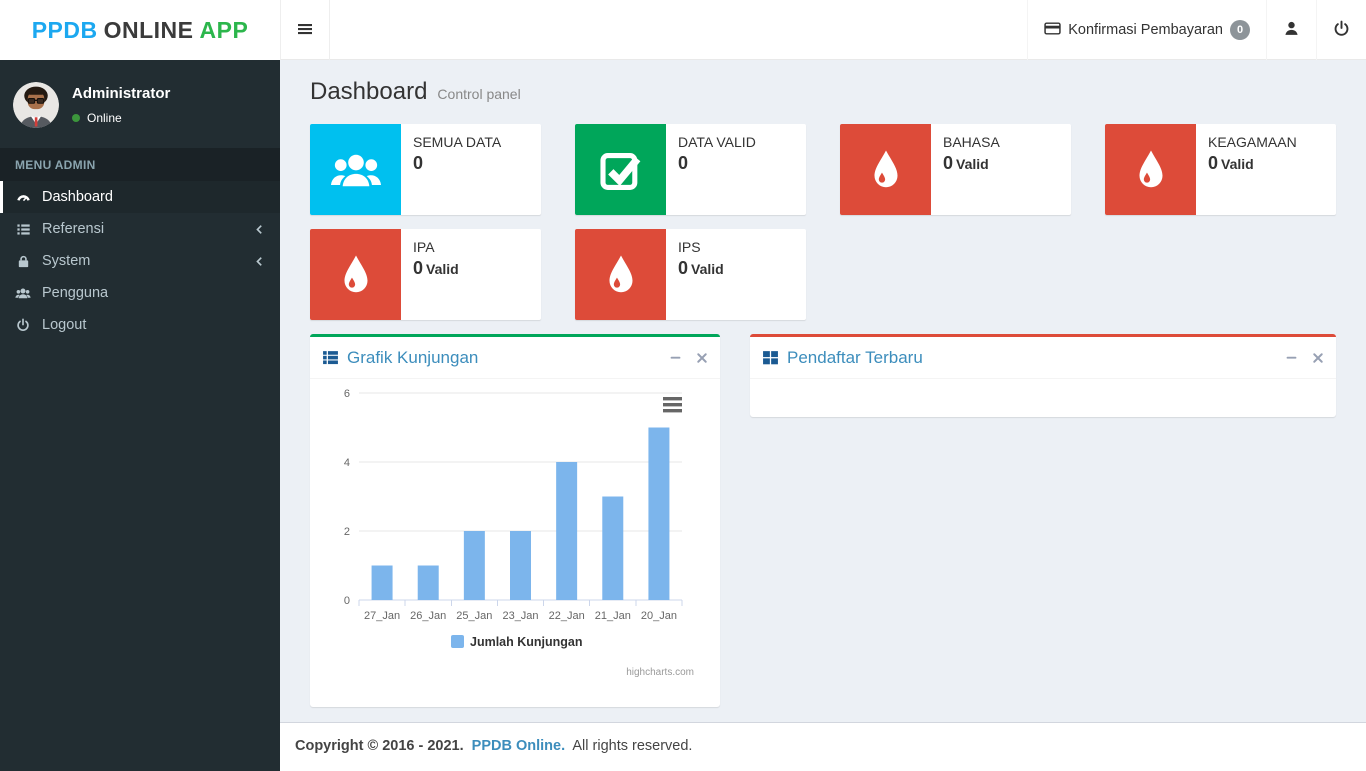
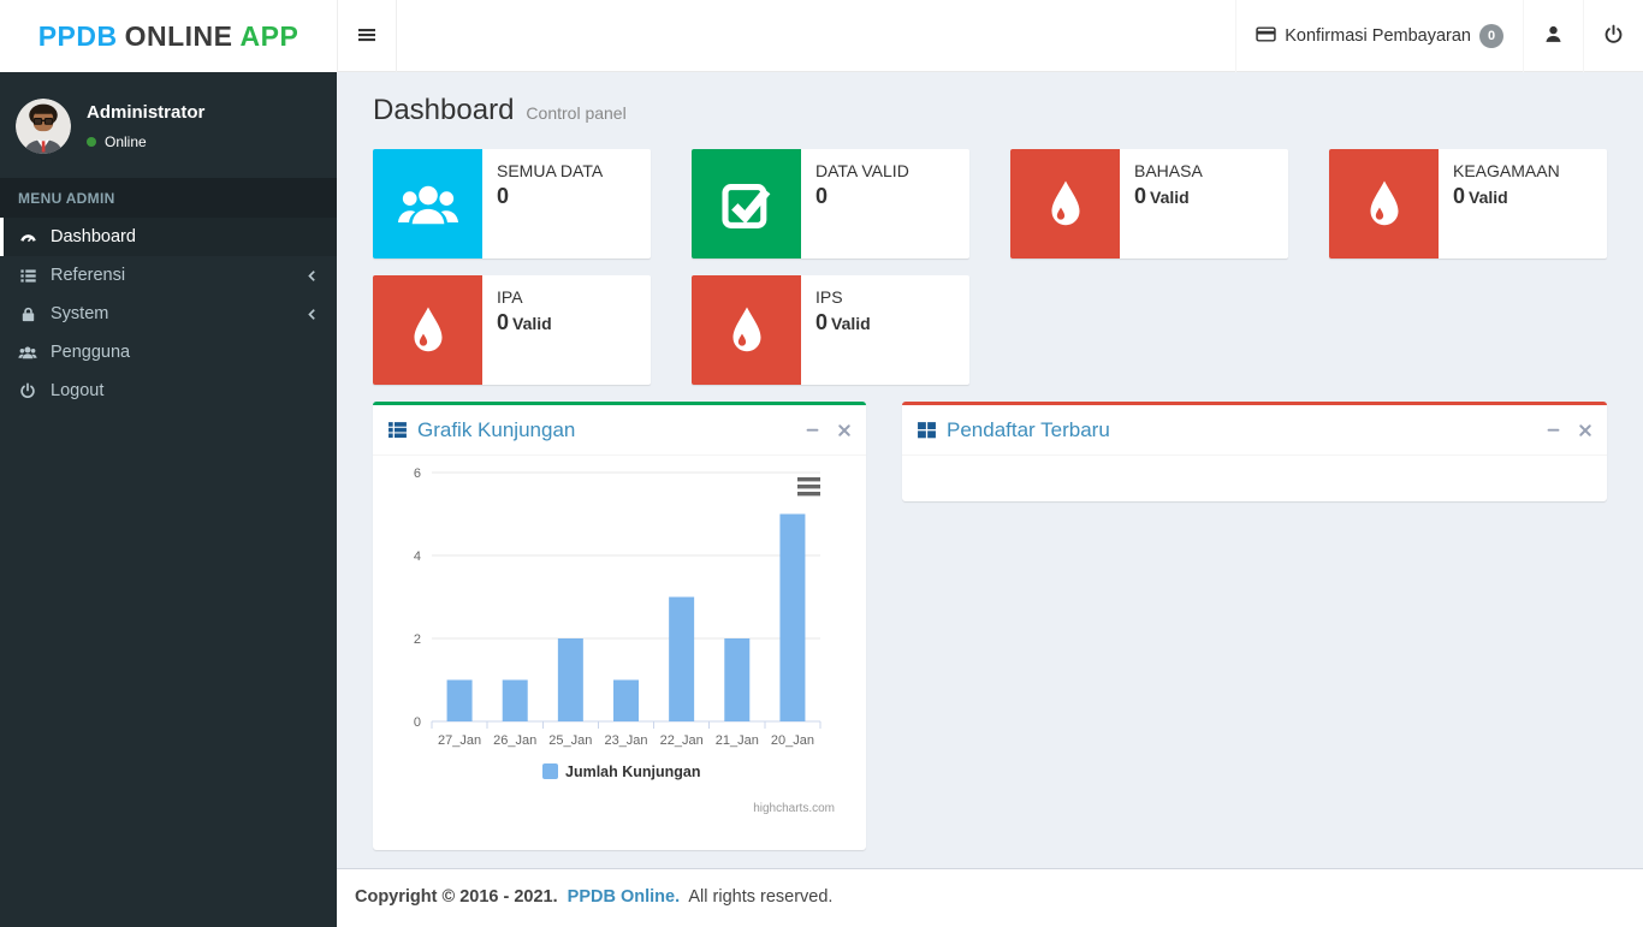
23_Jan: 2 -> 1
22_Jan: 4 -> 3
21_Jan: 3 -> 2
